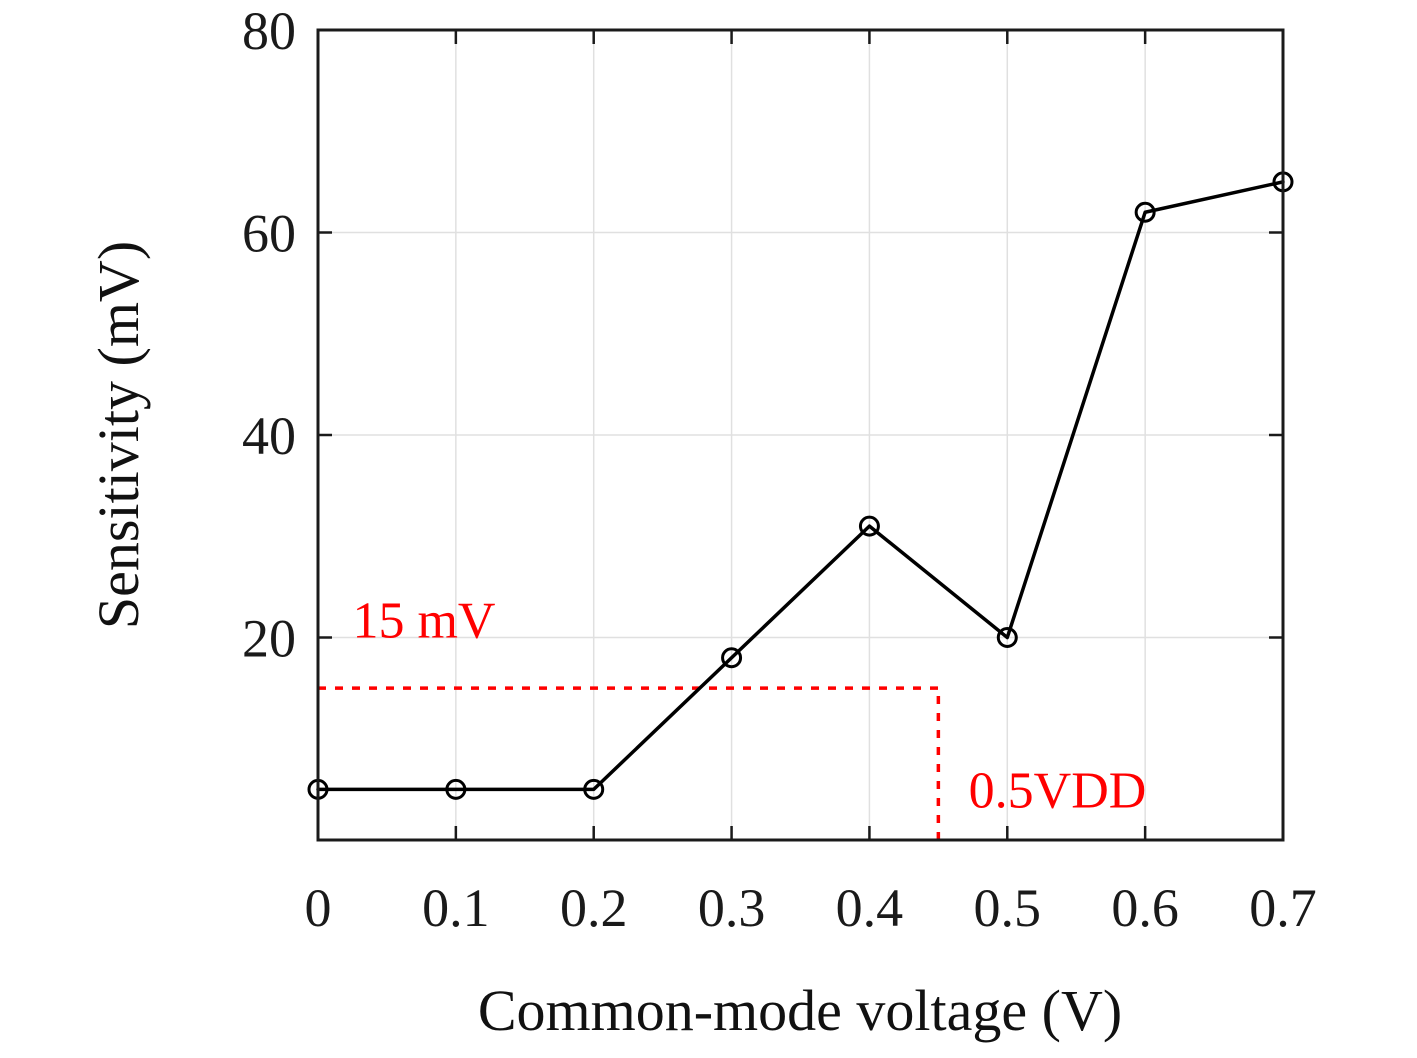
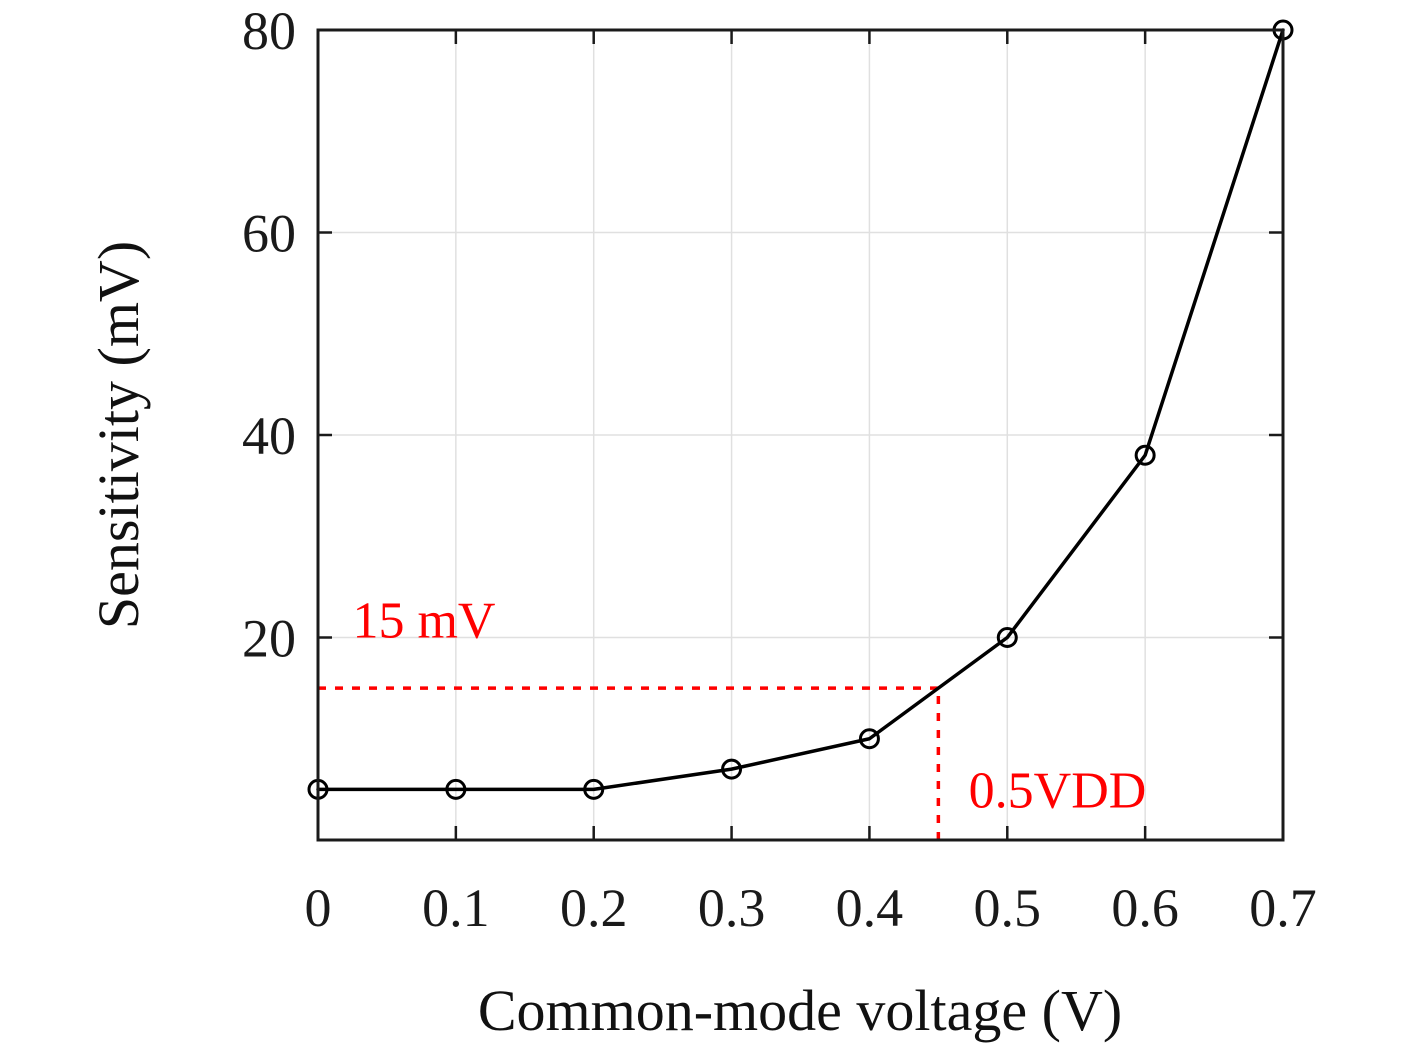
0.3: 18 -> 7
0.4: 31 -> 10
0.6: 62 -> 38
0.7: 65 -> 80
